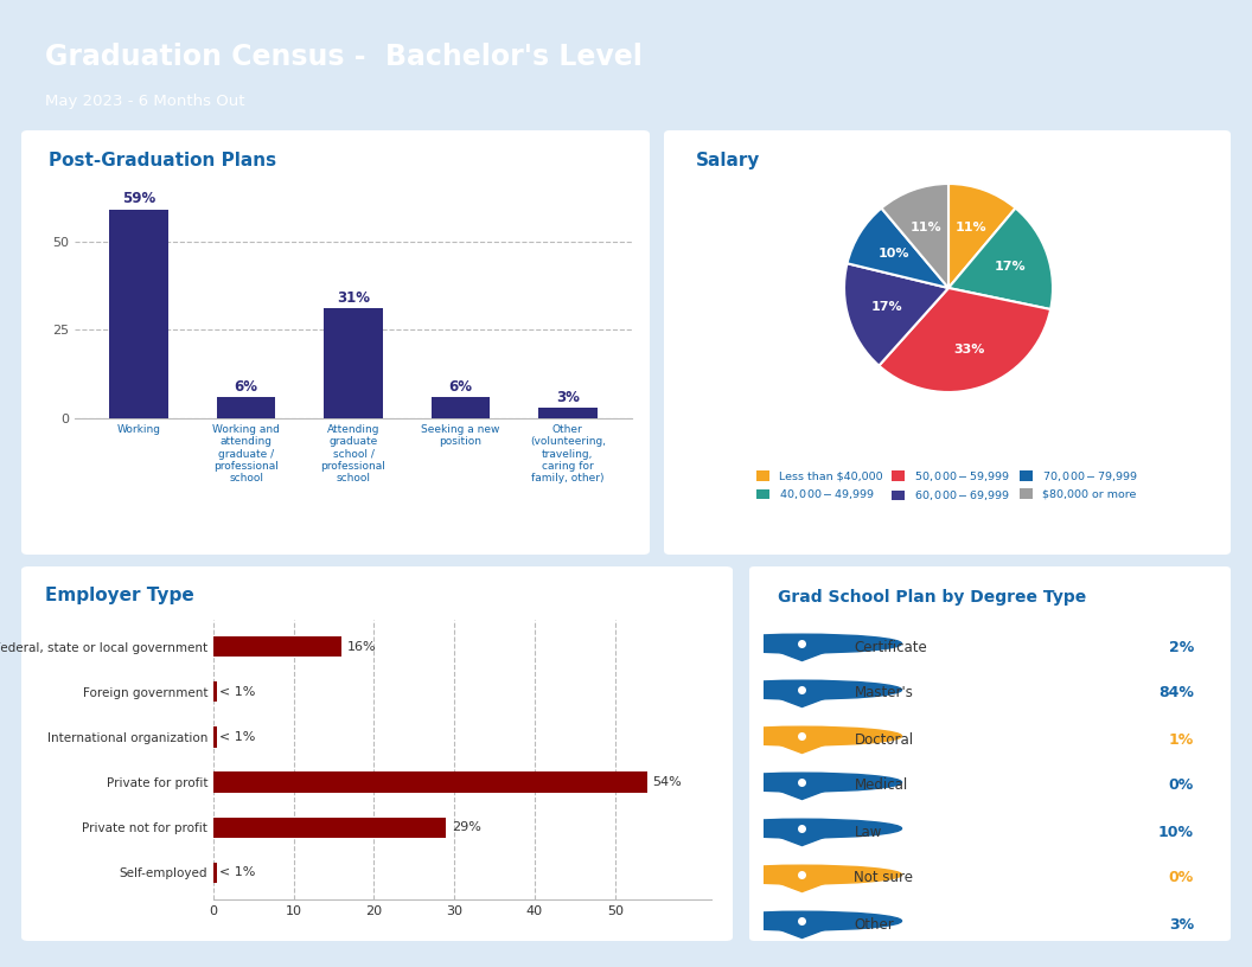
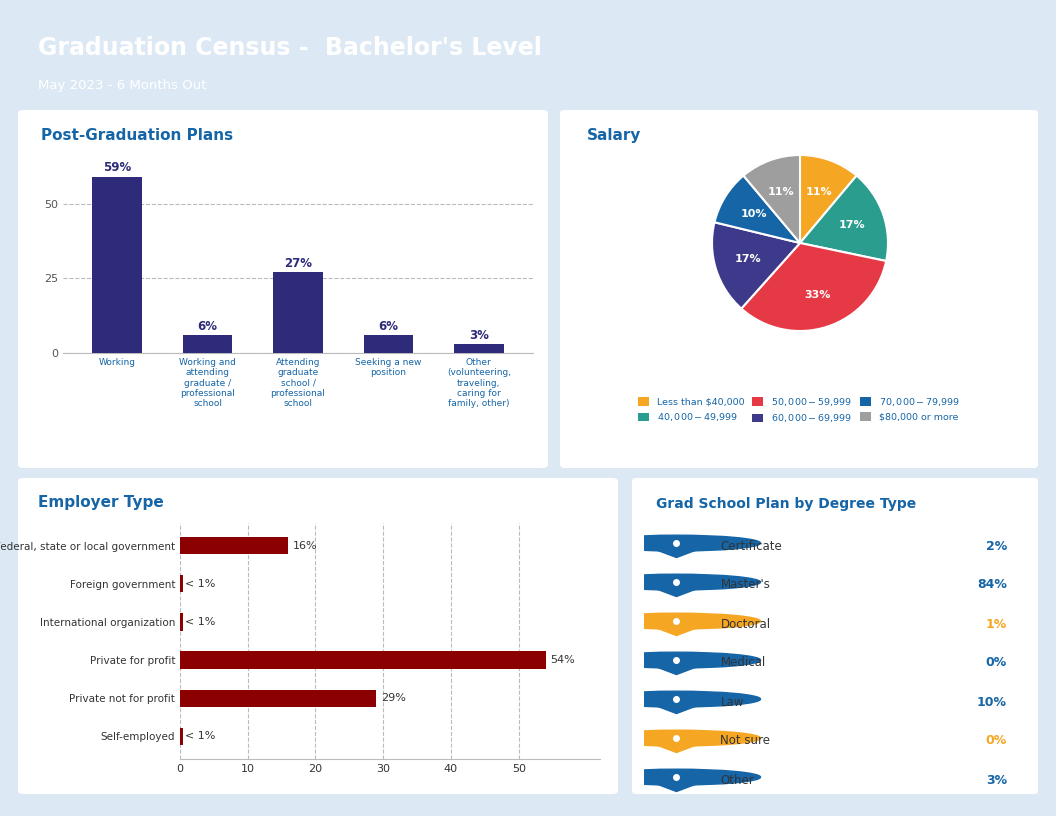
Attending graduate school / professional school: 31% -> 27%
